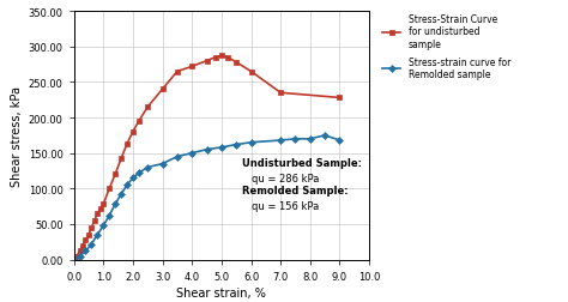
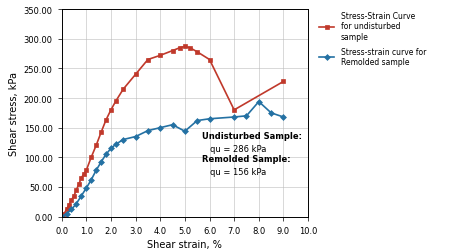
Stress-strain curve for Remolded sample/5.0: 158 -> 144
Stress-Strain Curve for undisturbed sample/7.0: 235 -> 180
Stress-strain curve for Remolded sample/8.0: 170 -> 194
